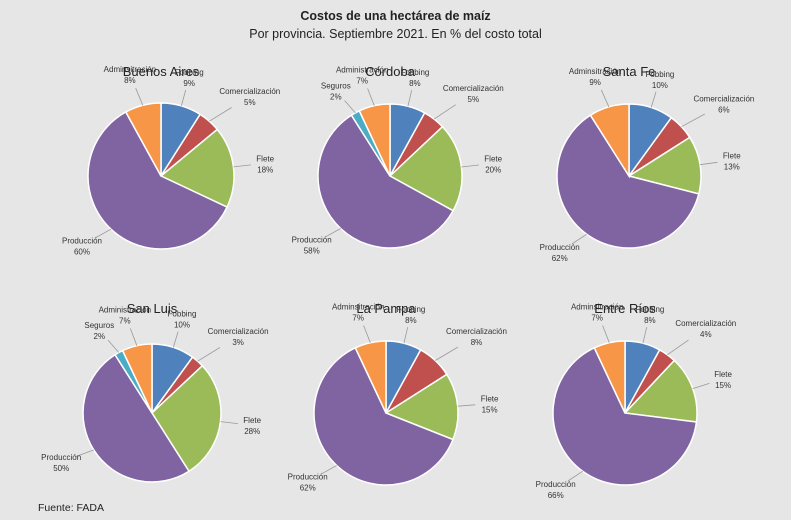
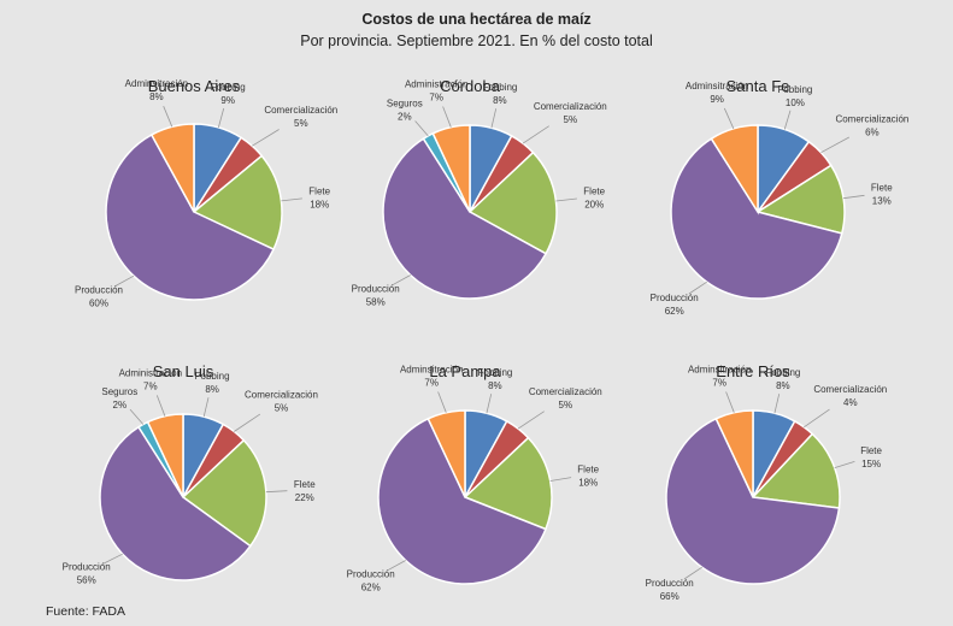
San Luis/Fobbing: 10% -> 8%
San Luis/Comercialización: 3% -> 5%
San Luis/Flete: 28% -> 22%
San Luis/Producción: 50% -> 56%
La Pampa/Comercialización: 8% -> 5%
La Pampa/Flete: 15% -> 18%
